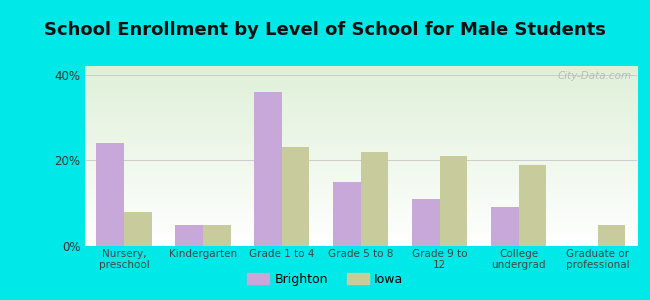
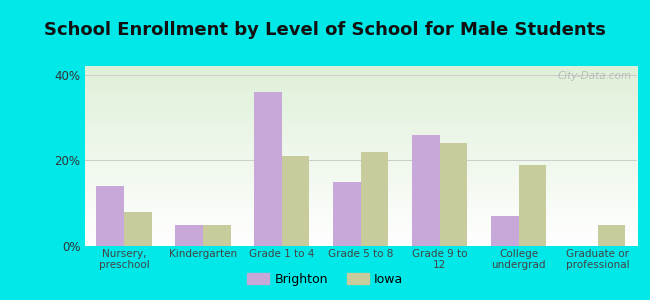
Brighton/Nursery, preschool: 24% -> 14%
Iowa/Grade 1 to 4: 23% -> 21%
Brighton/Grade 9 to 12: 11% -> 26%
Iowa/Grade 9 to 12: 21% -> 24%
Brighton/College undergrad: 9% -> 7%
